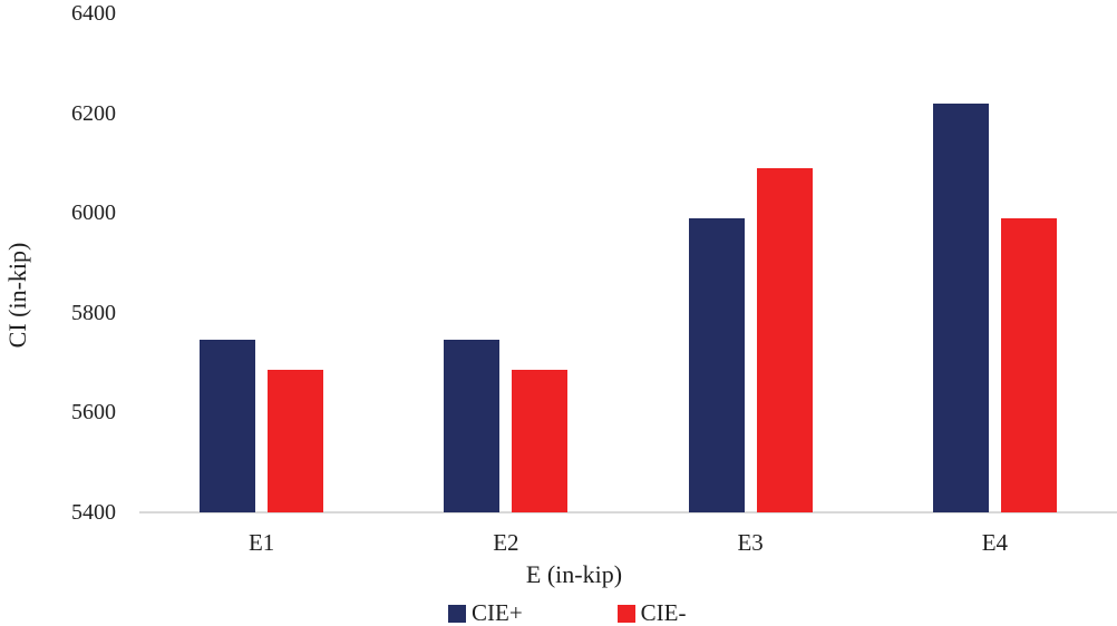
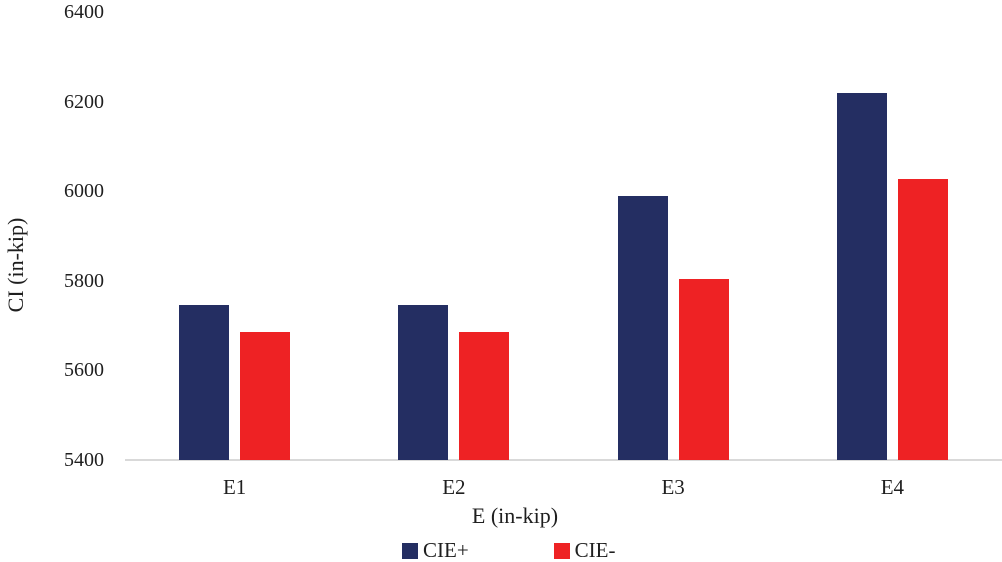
CIE-/E3: 6090 -> 5800
CIE-/E4: 5990 -> 6030
